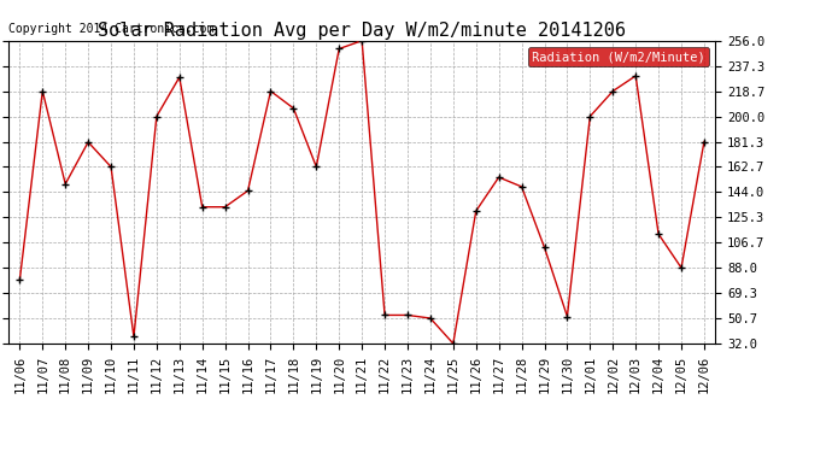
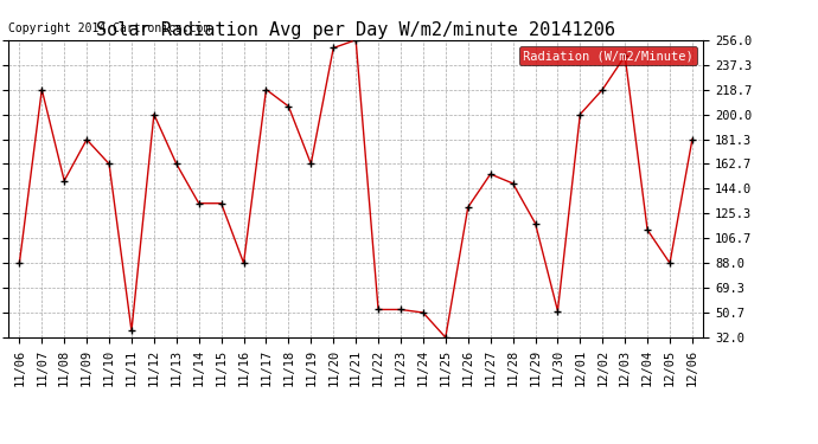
11/06: 79 -> 88
11/13: 229 -> 163
11/16: 145 -> 88
11/29: 103 -> 118
12/03: 230 -> 244
